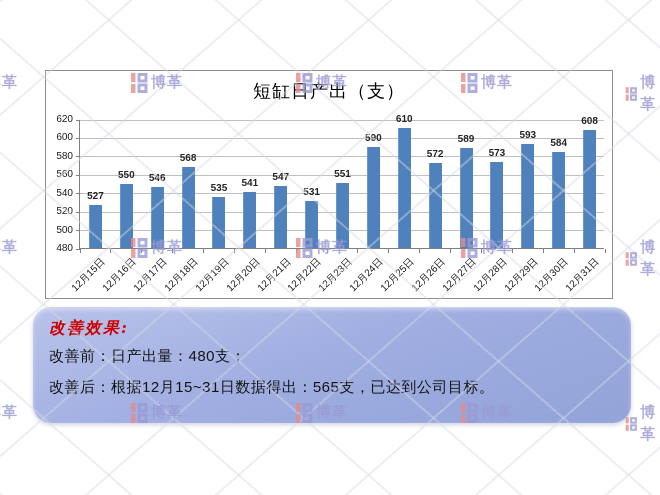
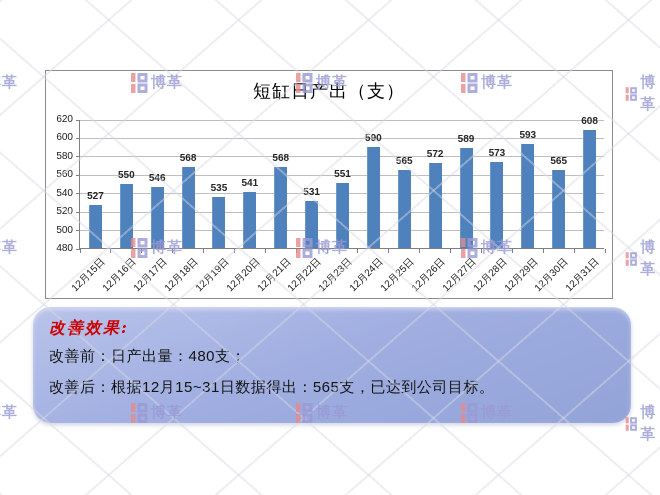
12月21日: 547 -> 568
12月25日: 610 -> 565
12月30日: 584 -> 565
